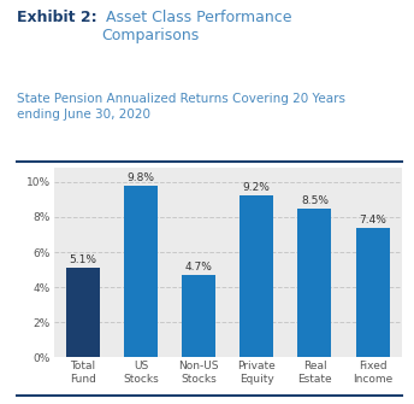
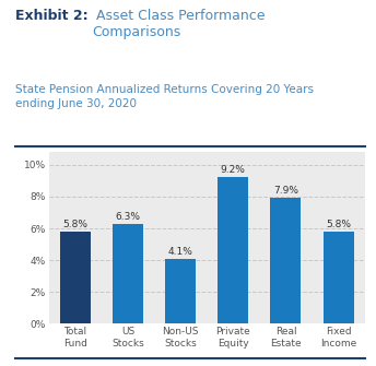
Total Fund: 5.1% -> 5.8%
US Stocks: 9.8% -> 6.3%
Non-US Stocks: 4.7% -> 4.1%
Real Estate: 8.5% -> 7.9%
Fixed Income: 7.4% -> 5.8%
